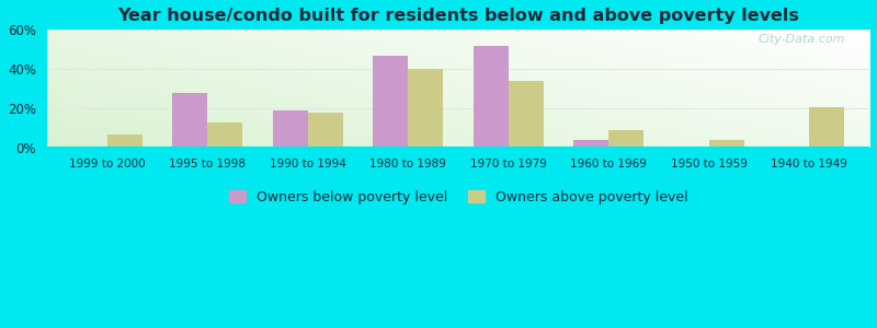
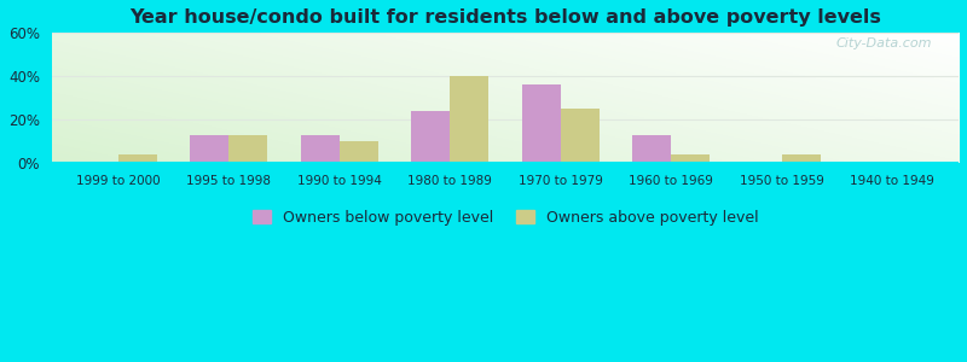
Owners above poverty level/1999 to 2000: 7% -> 4%
Owners below poverty level/1995 to 1998: 28% -> 13%
Owners below poverty level/1990 to 1994: 19% -> 13%
Owners above poverty level/1990 to 1994: 18% -> 10%
Owners below poverty level/1980 to 1989: 47% -> 24%
Owners below poverty level/1970 to 1979: 52% -> 36%
Owners above poverty level/1970 to 1979: 34% -> 25%
Owners below poverty level/1960 to 1969: 4% -> 13%
Owners above poverty level/1960 to 1969: 9% -> 4%
Owners above poverty level/1940 to 1949: 21% -> 1%
